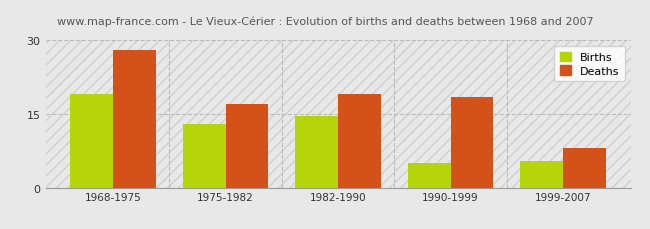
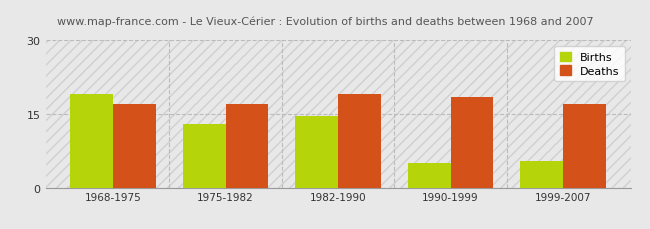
Deaths/1968-1975: 28.0 -> 17.0
Deaths/1999-2007: 8.0 -> 17.0
